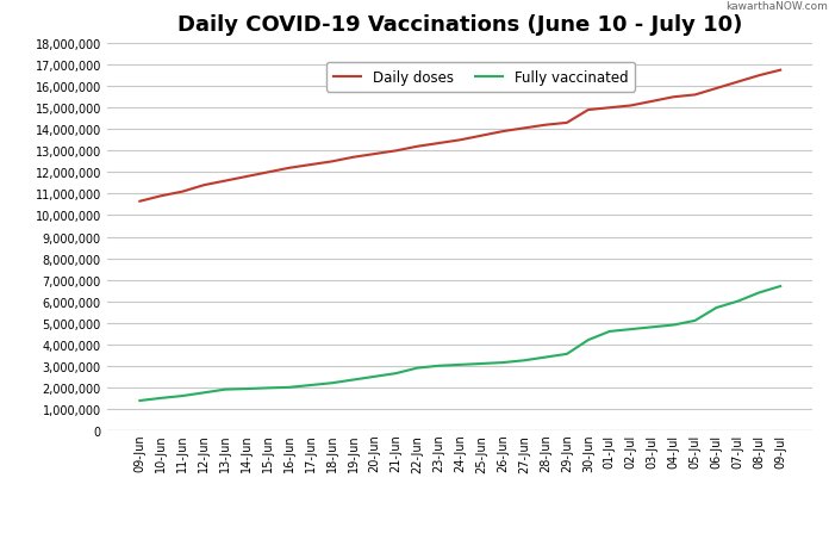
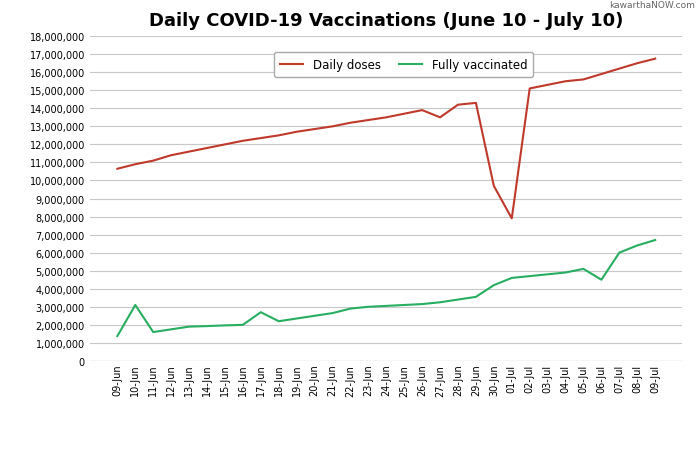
Fully vaccinated/10-Jun: 1,500,000 -> 3,100,000
Fully vaccinated/17-Jun: 2,100,000 -> 2,700,000
Daily doses/27-Jun: 14,000,000 -> 13,500,000
Daily doses/30-Jun: 14,900,000 -> 9,700,000
Daily doses/01-Jul: 15,000,000 -> 7,900,000
Fully vaccinated/06-Jul: 5,700,000 -> 4,500,000
